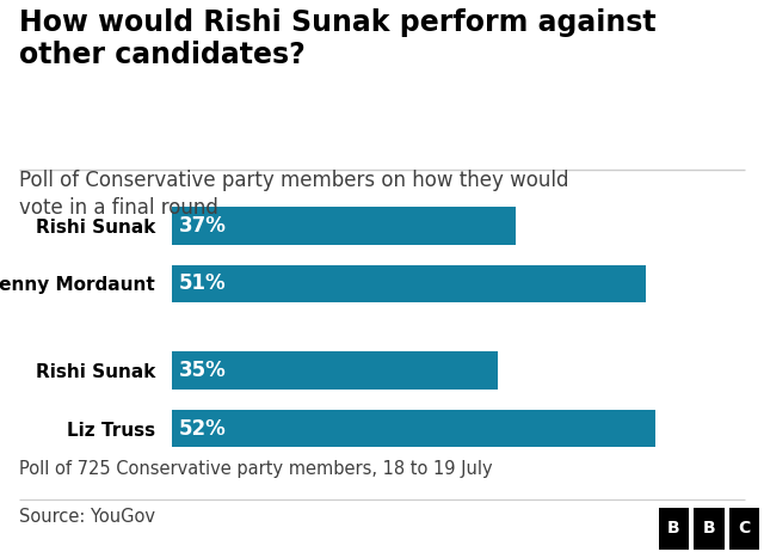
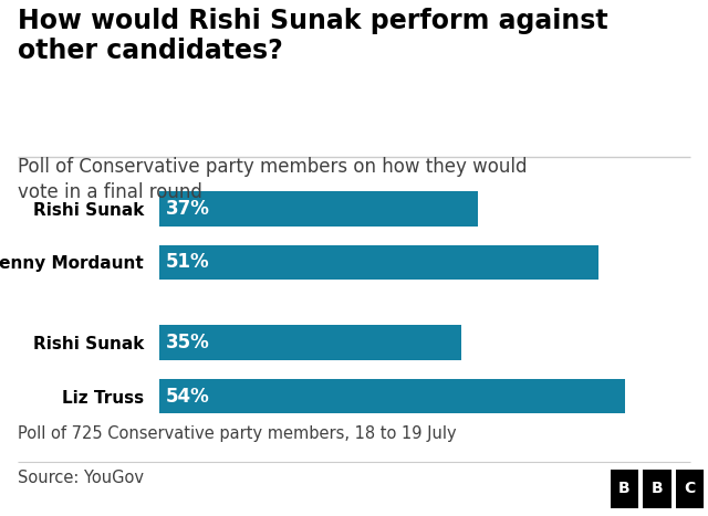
Liz Truss: 52% -> 54%
